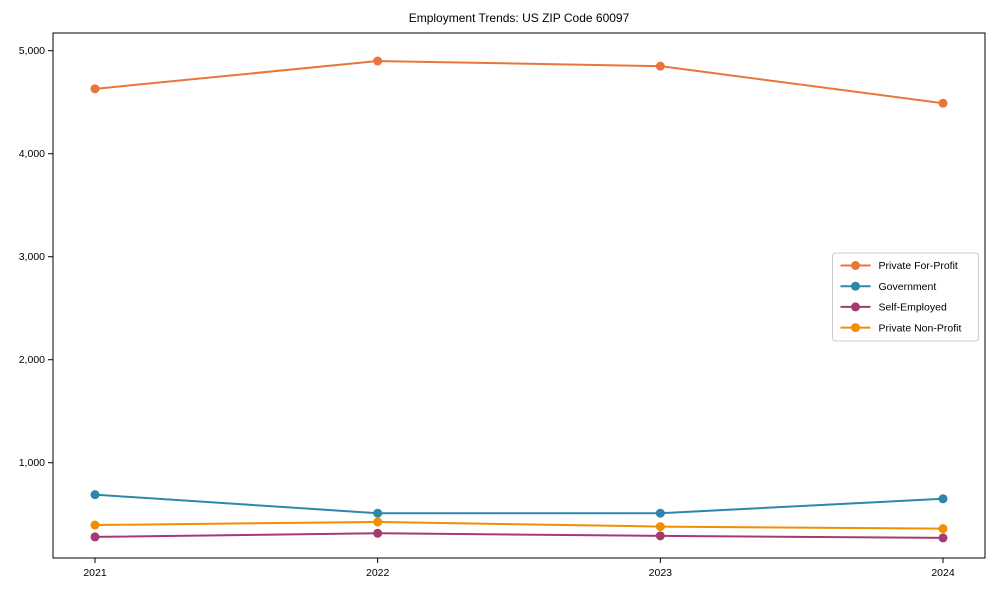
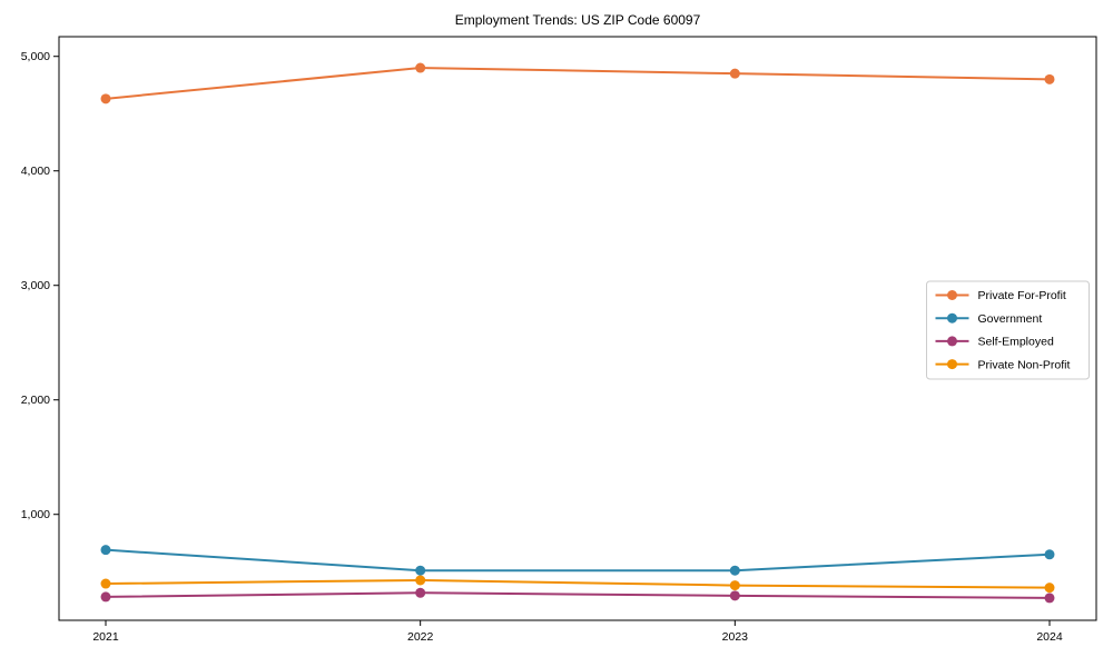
Private For-Profit/2024: 4490 -> 4800
